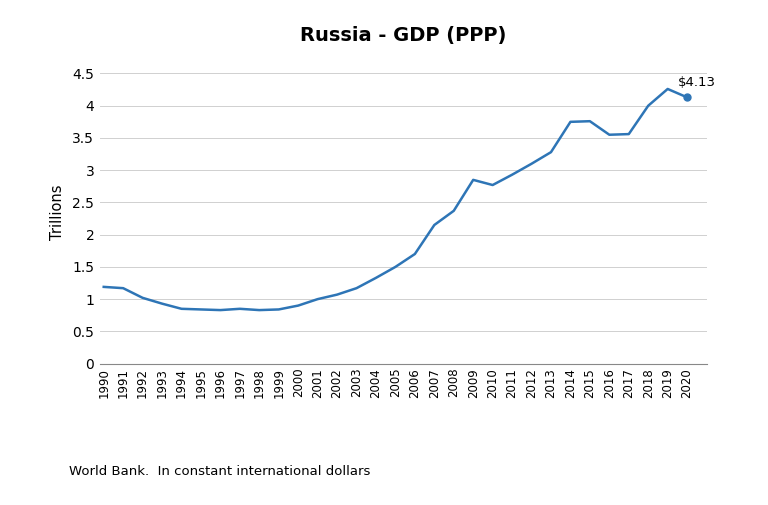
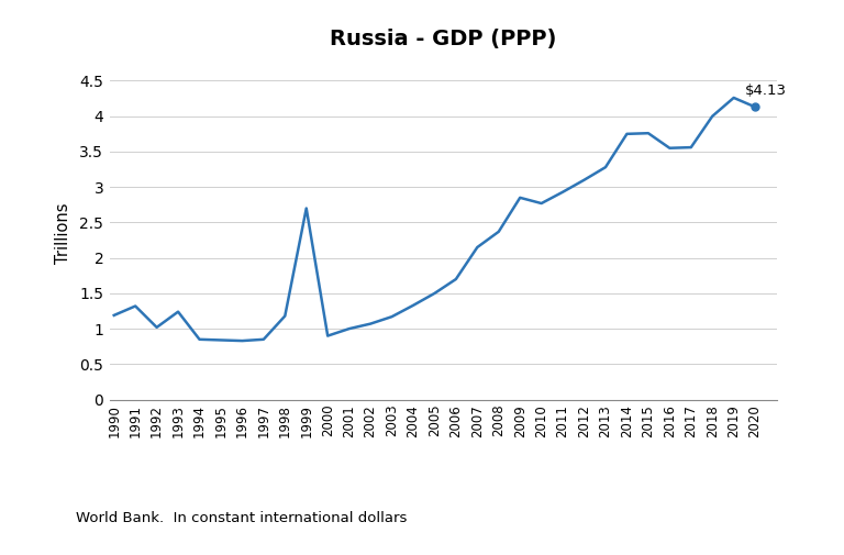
1991: 1.17 -> 1.32
1993: 0.93 -> 1.24
1998: 0.83 -> 1.18
1999: 0.84 -> 2.70
